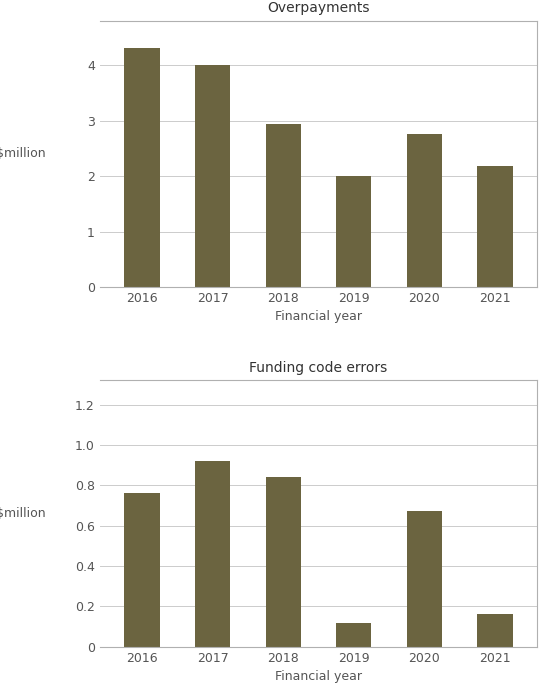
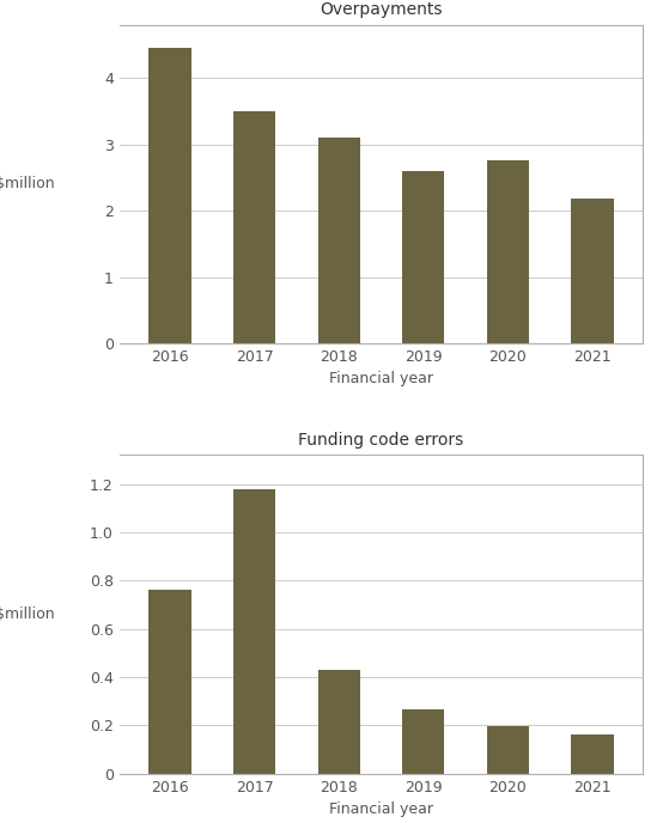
Overpayments/2016: 4.30 -> 4.45
Overpayments/2017: 4.00 -> 3.50
Overpayments/2018: 2.94 -> 3.10
Overpayments/2019: 2.00 -> 2.60
Funding code errors/2017: 0.920 -> 1.180
Funding code errors/2018: 0.840 -> 0.430
Funding code errors/2019: 0.120 -> 0.265
Funding code errors/2020: 0.670 -> 0.195
